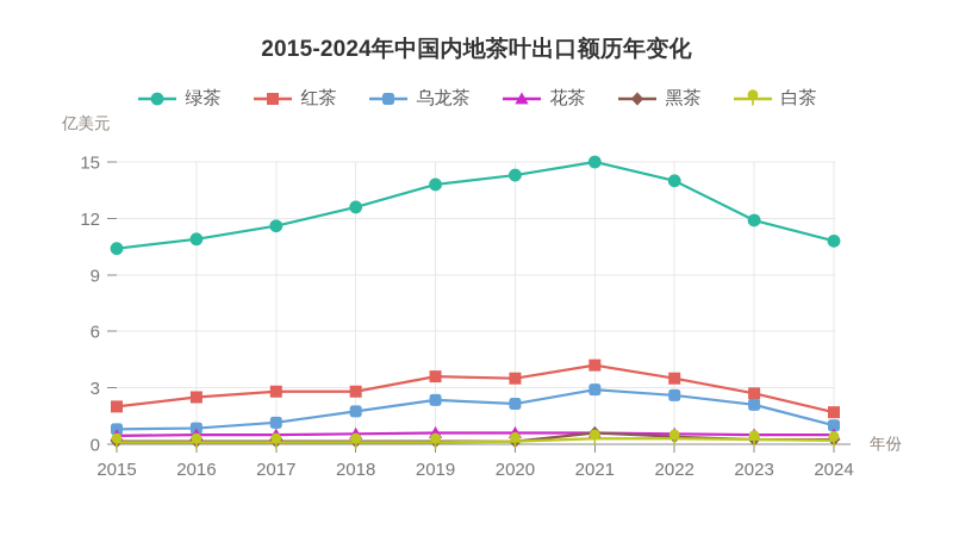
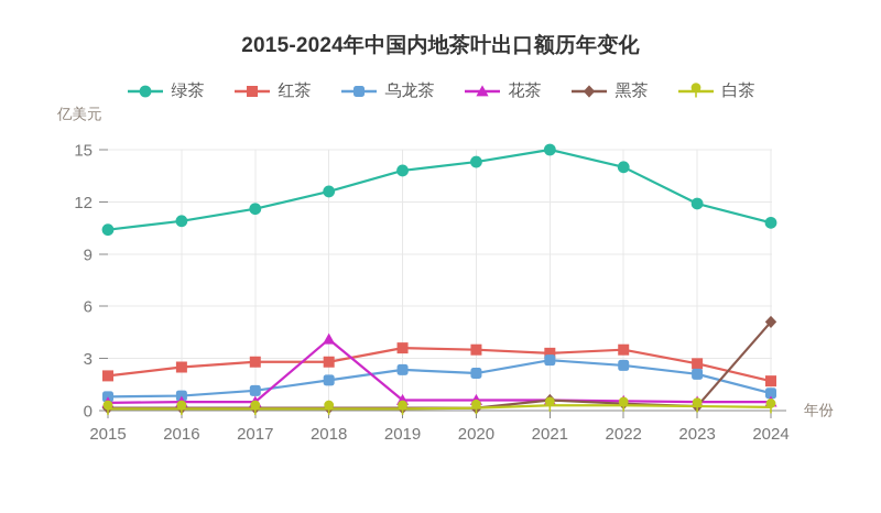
花茶/2018: 0.6 -> 4.1
红茶/2021: 4.2 -> 3.3
黑茶/2024: 0.2 -> 5.1
